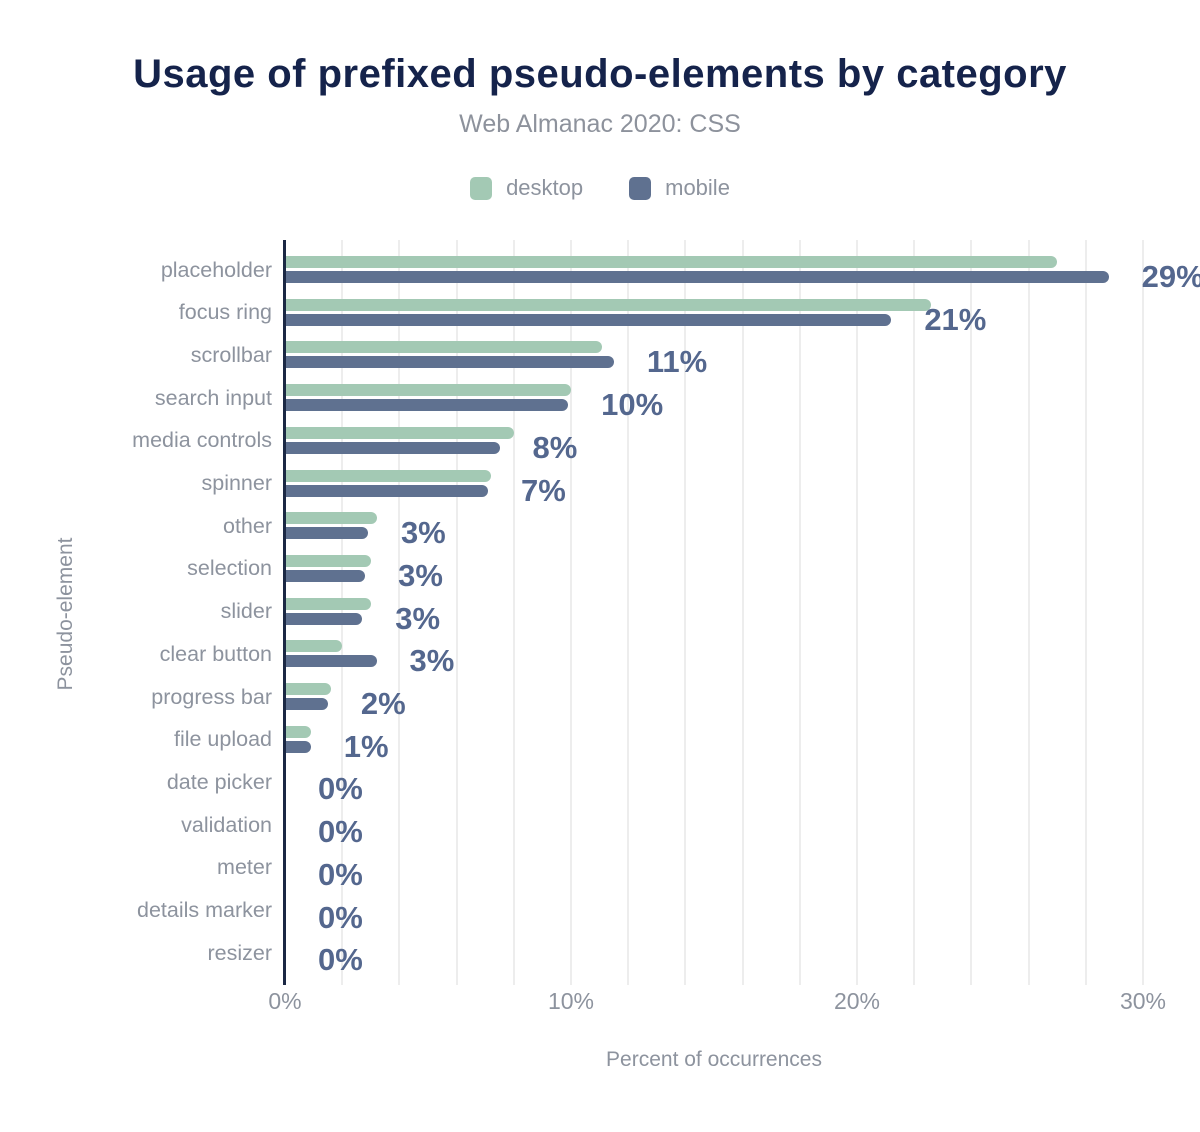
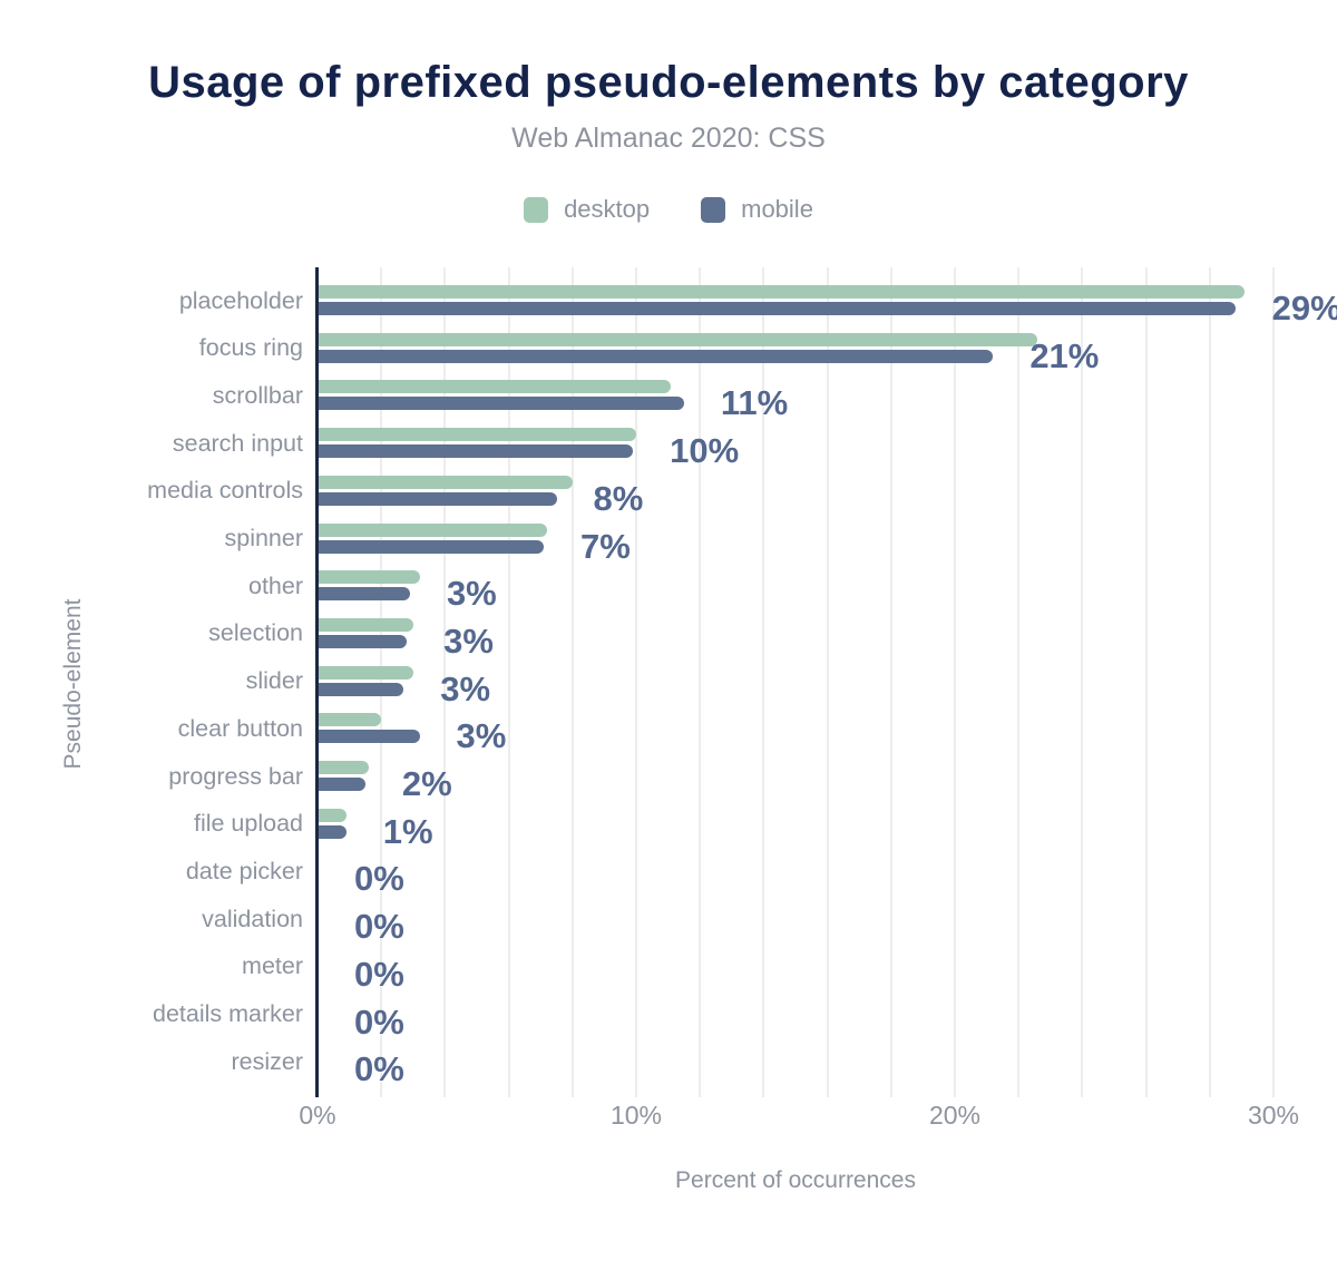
desktop/placeholder: 27.0% -> 29.1%
